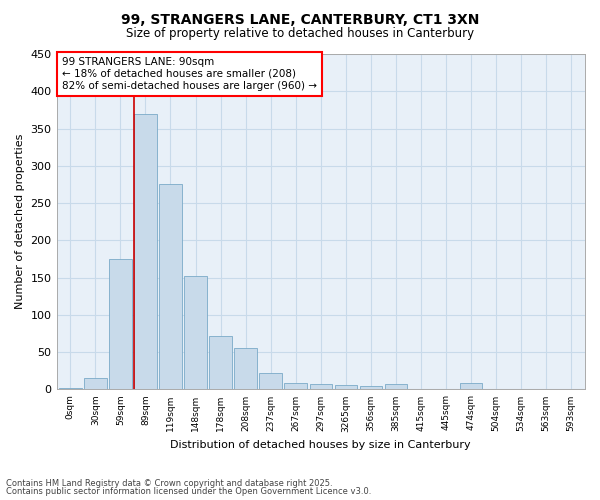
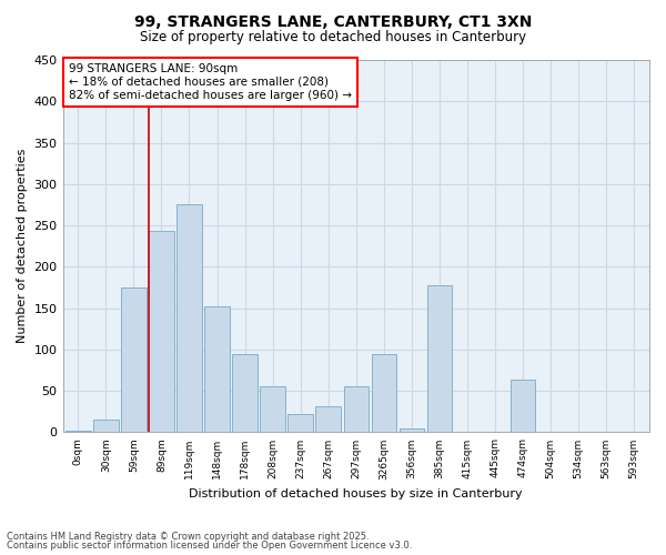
89sqm: 370 -> 244
178sqm: 72 -> 94
267sqm: 9 -> 32
297sqm: 7 -> 56
3265qm: 6 -> 94
385sqm: 7 -> 178
474sqm: 8 -> 64
